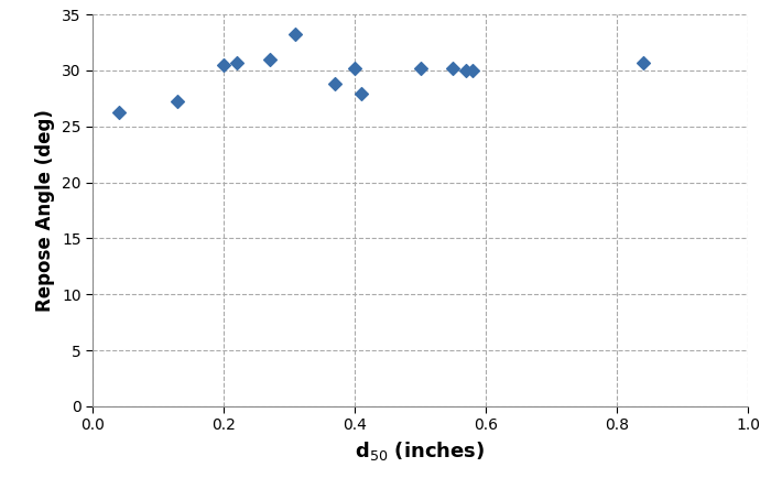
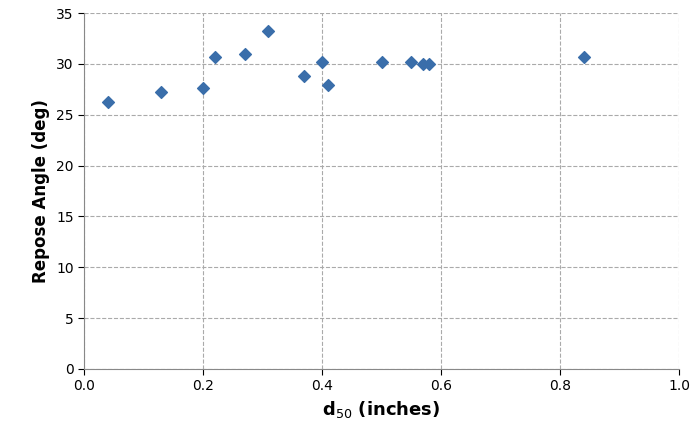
0.2: 30.5 -> 27.6
